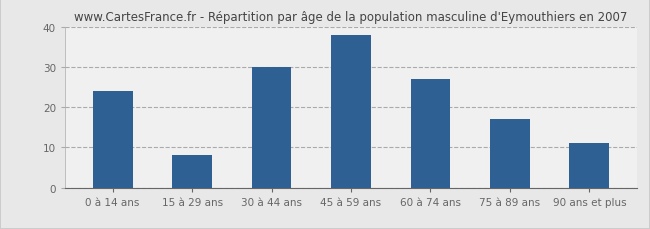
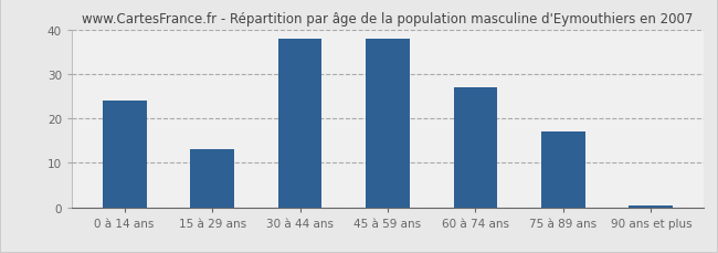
15 à 29 ans: 8.0 -> 13.0
30 à 44 ans: 30.0 -> 38.0
90 ans et plus: 11.0 -> 0.5
